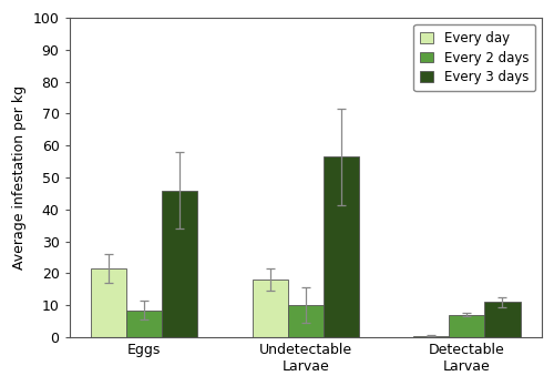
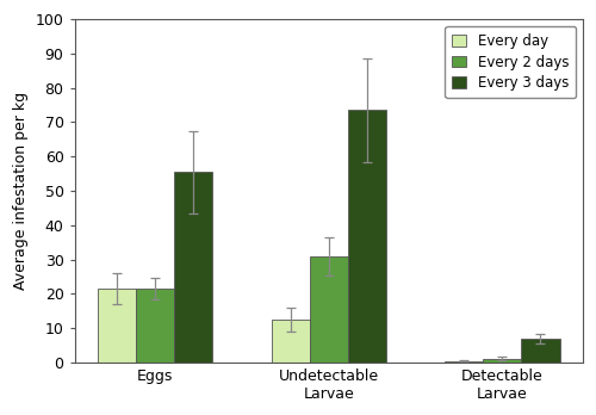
Every 2 days/Eggs: 8.5 -> 21.5
Every 3 days/Eggs: 46.0 -> 55.5
Every day/Undetectable Larvae: 18.0 -> 12.5
Every 2 days/Undetectable Larvae: 10.0 -> 31.0
Every 3 days/Undetectable Larvae: 56.5 -> 73.5
Every 2 days/Detectable Larvae: 7.0 -> 1.2
Every 3 days/Detectable Larvae: 11.0 -> 7.0
